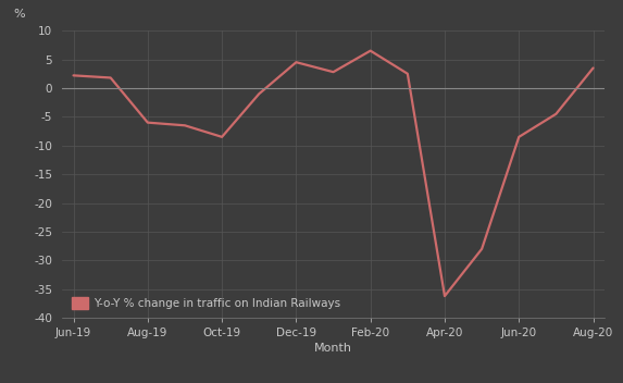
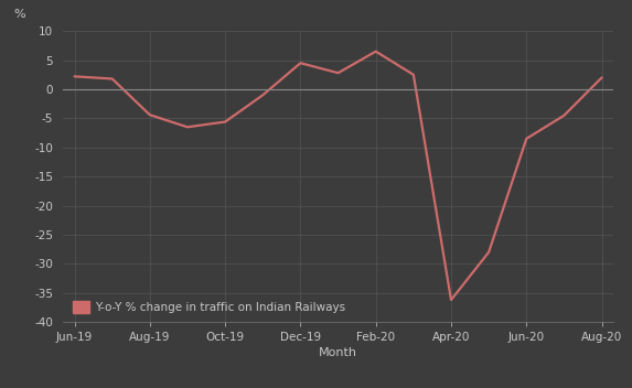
Aug-19: -6.0 -> -4.4
Oct-19: -8.5 -> -5.6
Aug-20: 3.5 -> 2.0
